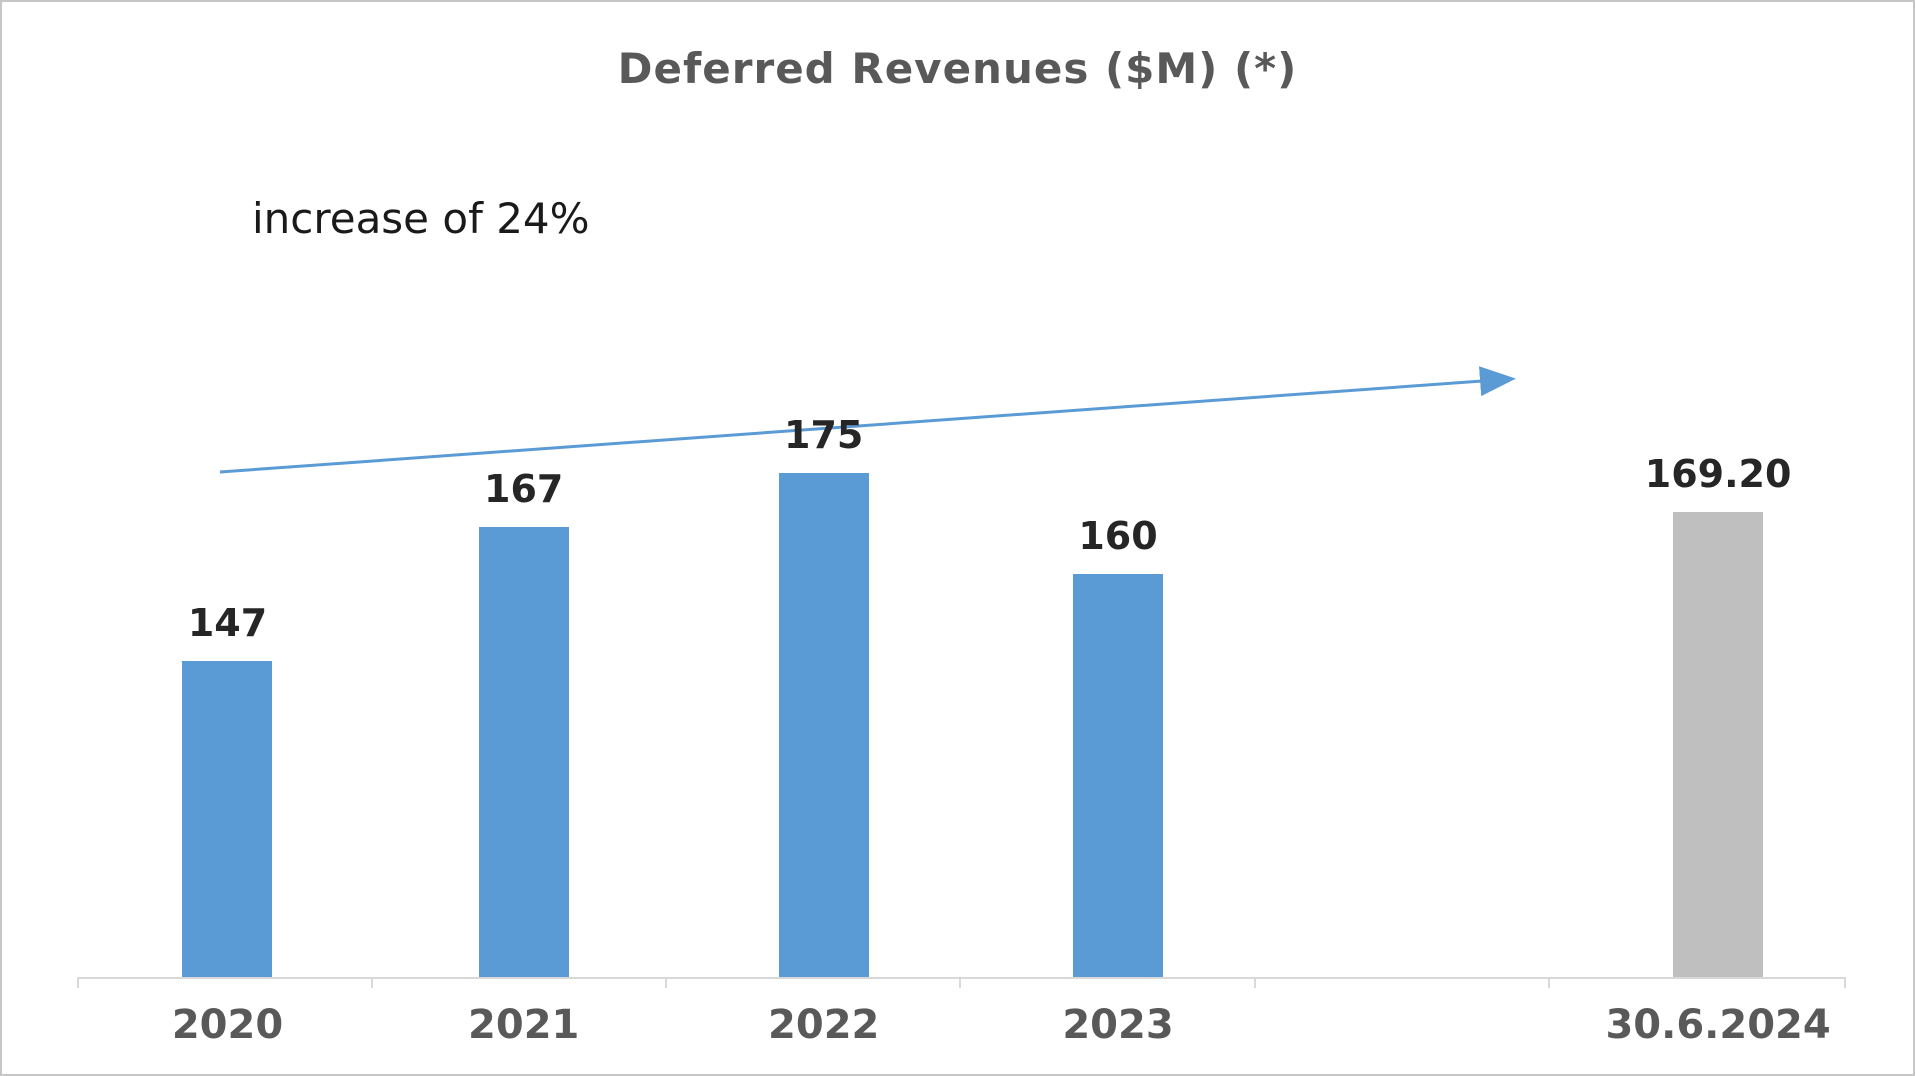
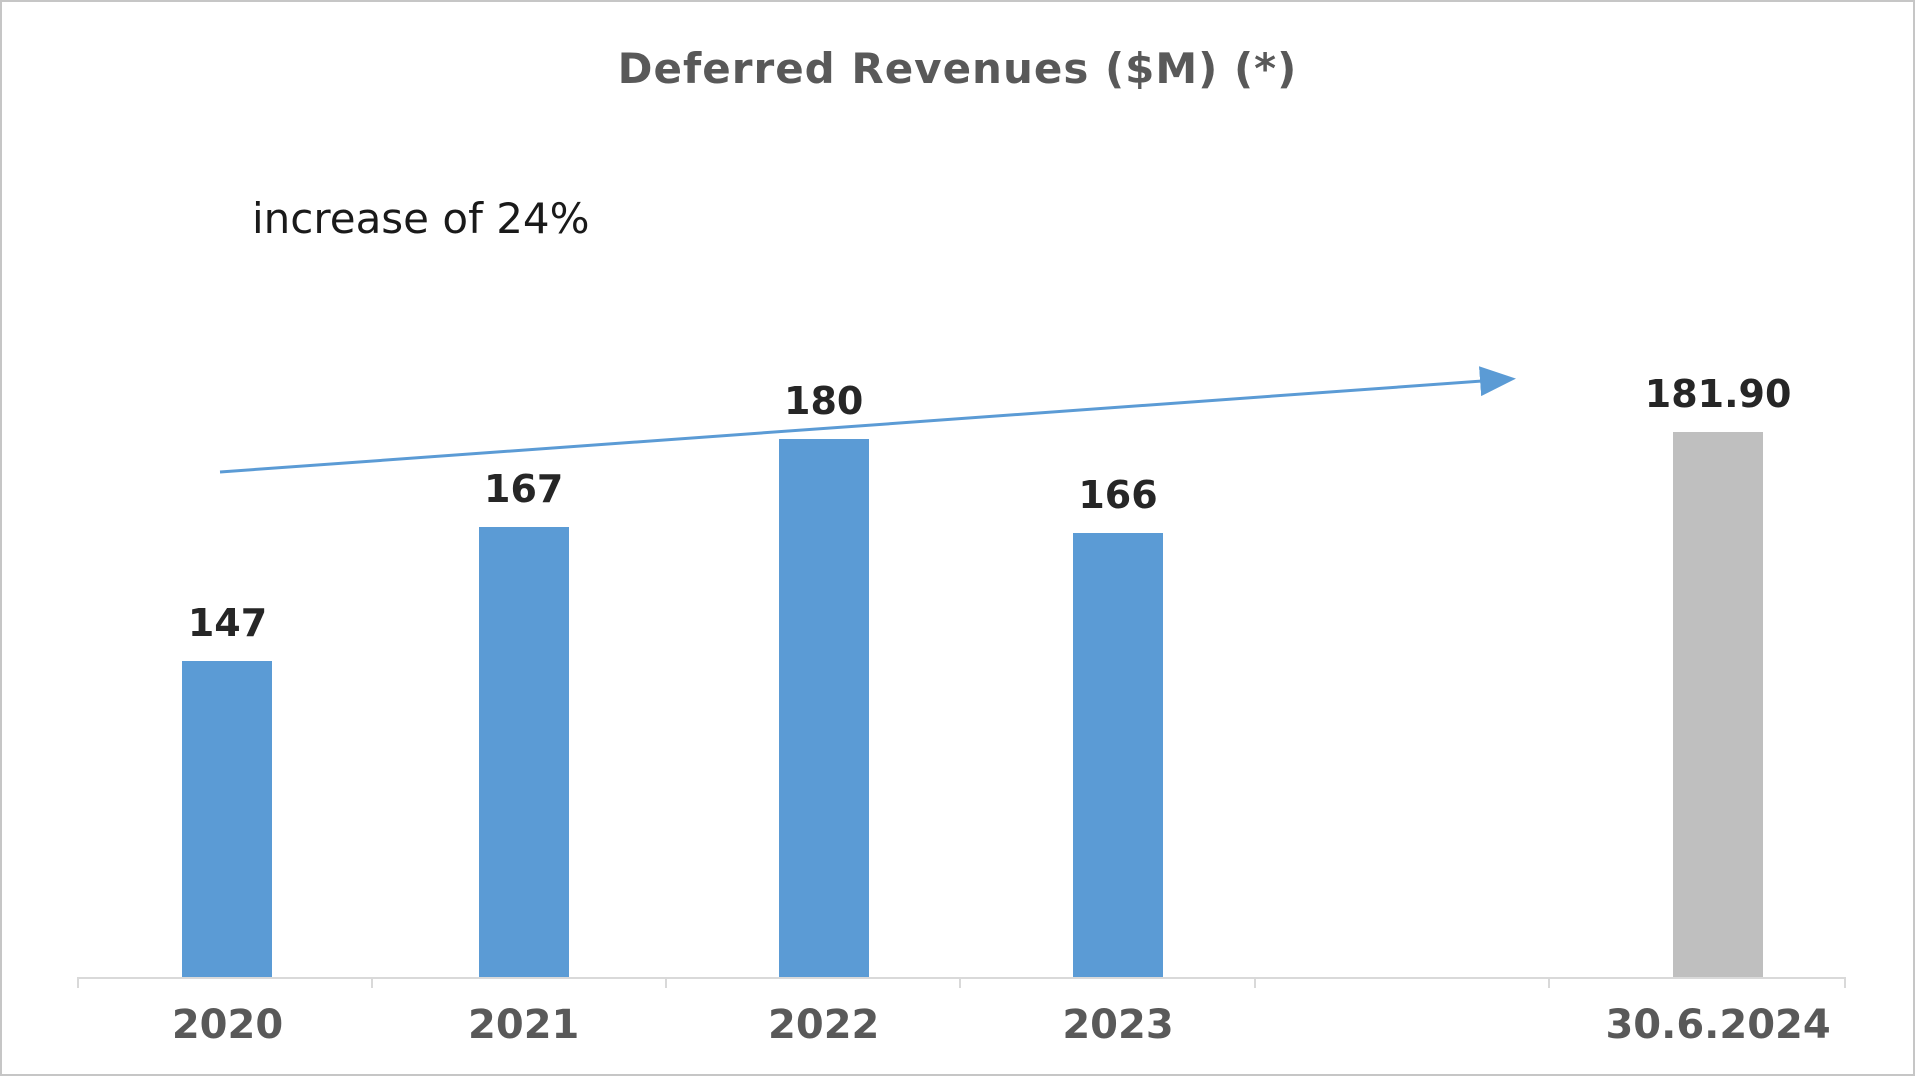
2022: 175 -> 180
2023: 160 -> 166
30.6.2024: 169.20 -> 181.90
